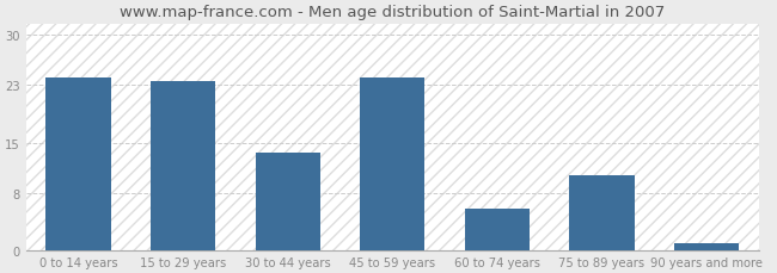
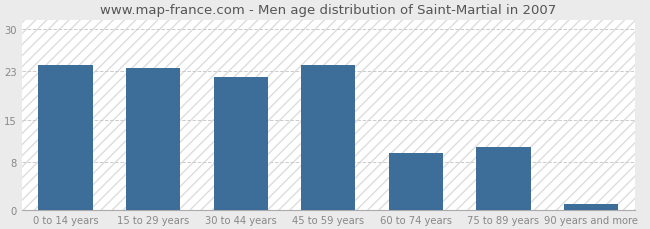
30 to 44 years: 13.6 -> 22.0
60 to 74 years: 5.8 -> 9.5
